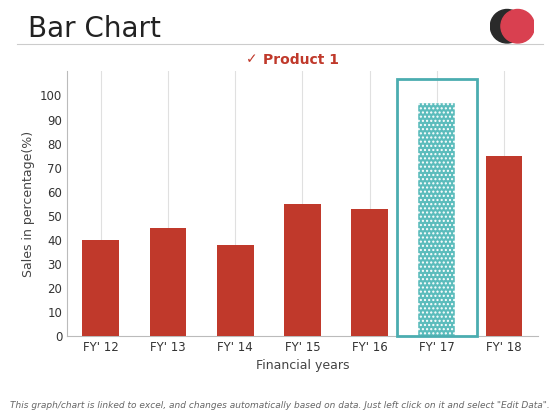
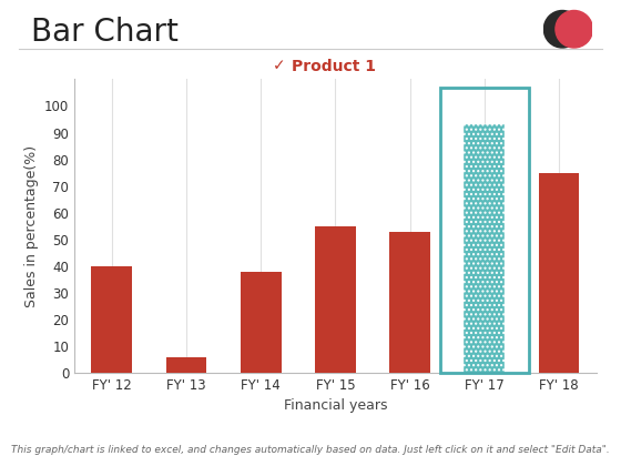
FY' 13: 45 -> 6
FY' 17: 97 -> 93
